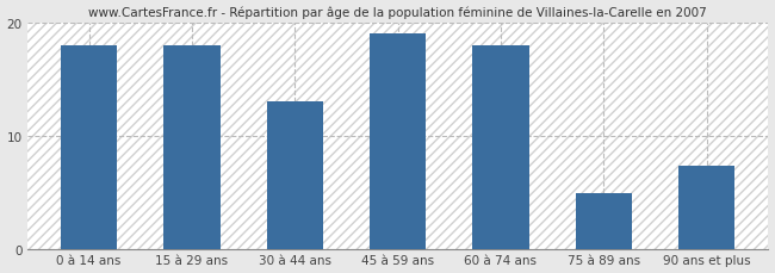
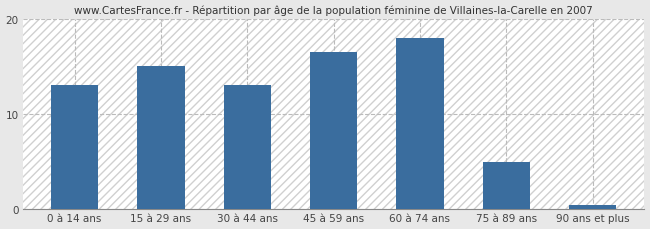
0 à 14 ans: 18.0 -> 13.0
15 à 29 ans: 18.0 -> 15.0
45 à 59 ans: 19.0 -> 16.5
90 ans et plus: 7.4 -> 0.5
